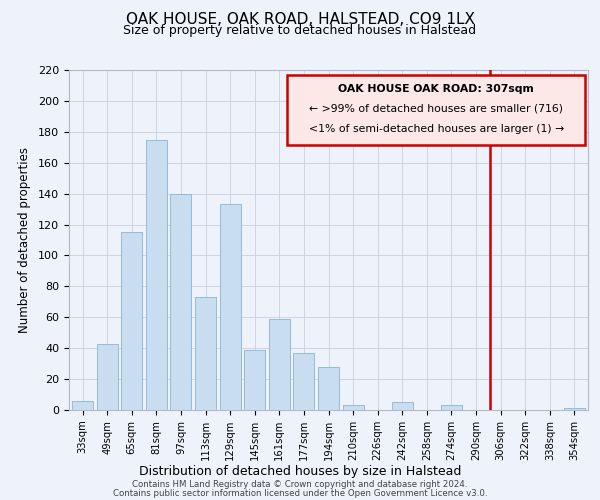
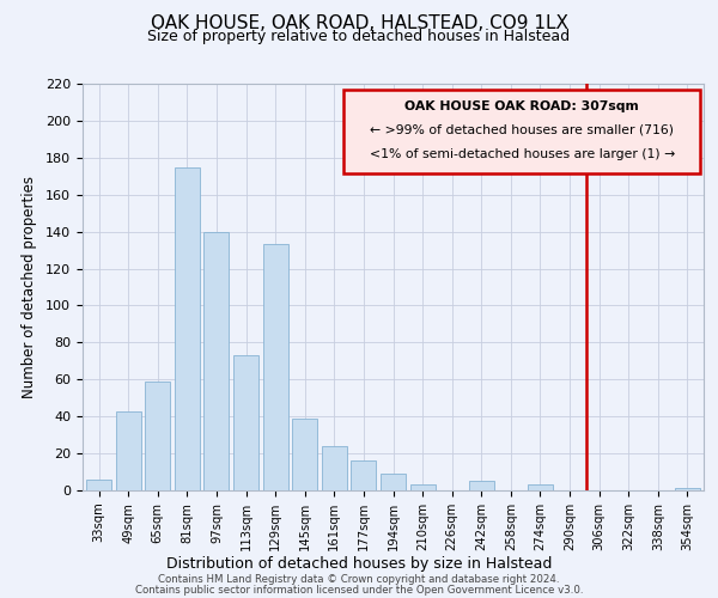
65sqm: 115 -> 59
161sqm: 59 -> 24
177sqm: 37 -> 16
194sqm: 28 -> 9
